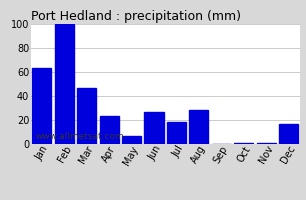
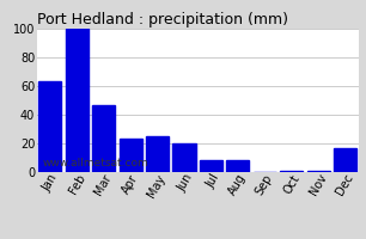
May: 7 -> 25
Jun: 27 -> 20
Jul: 18 -> 8
Aug: 28 -> 8
